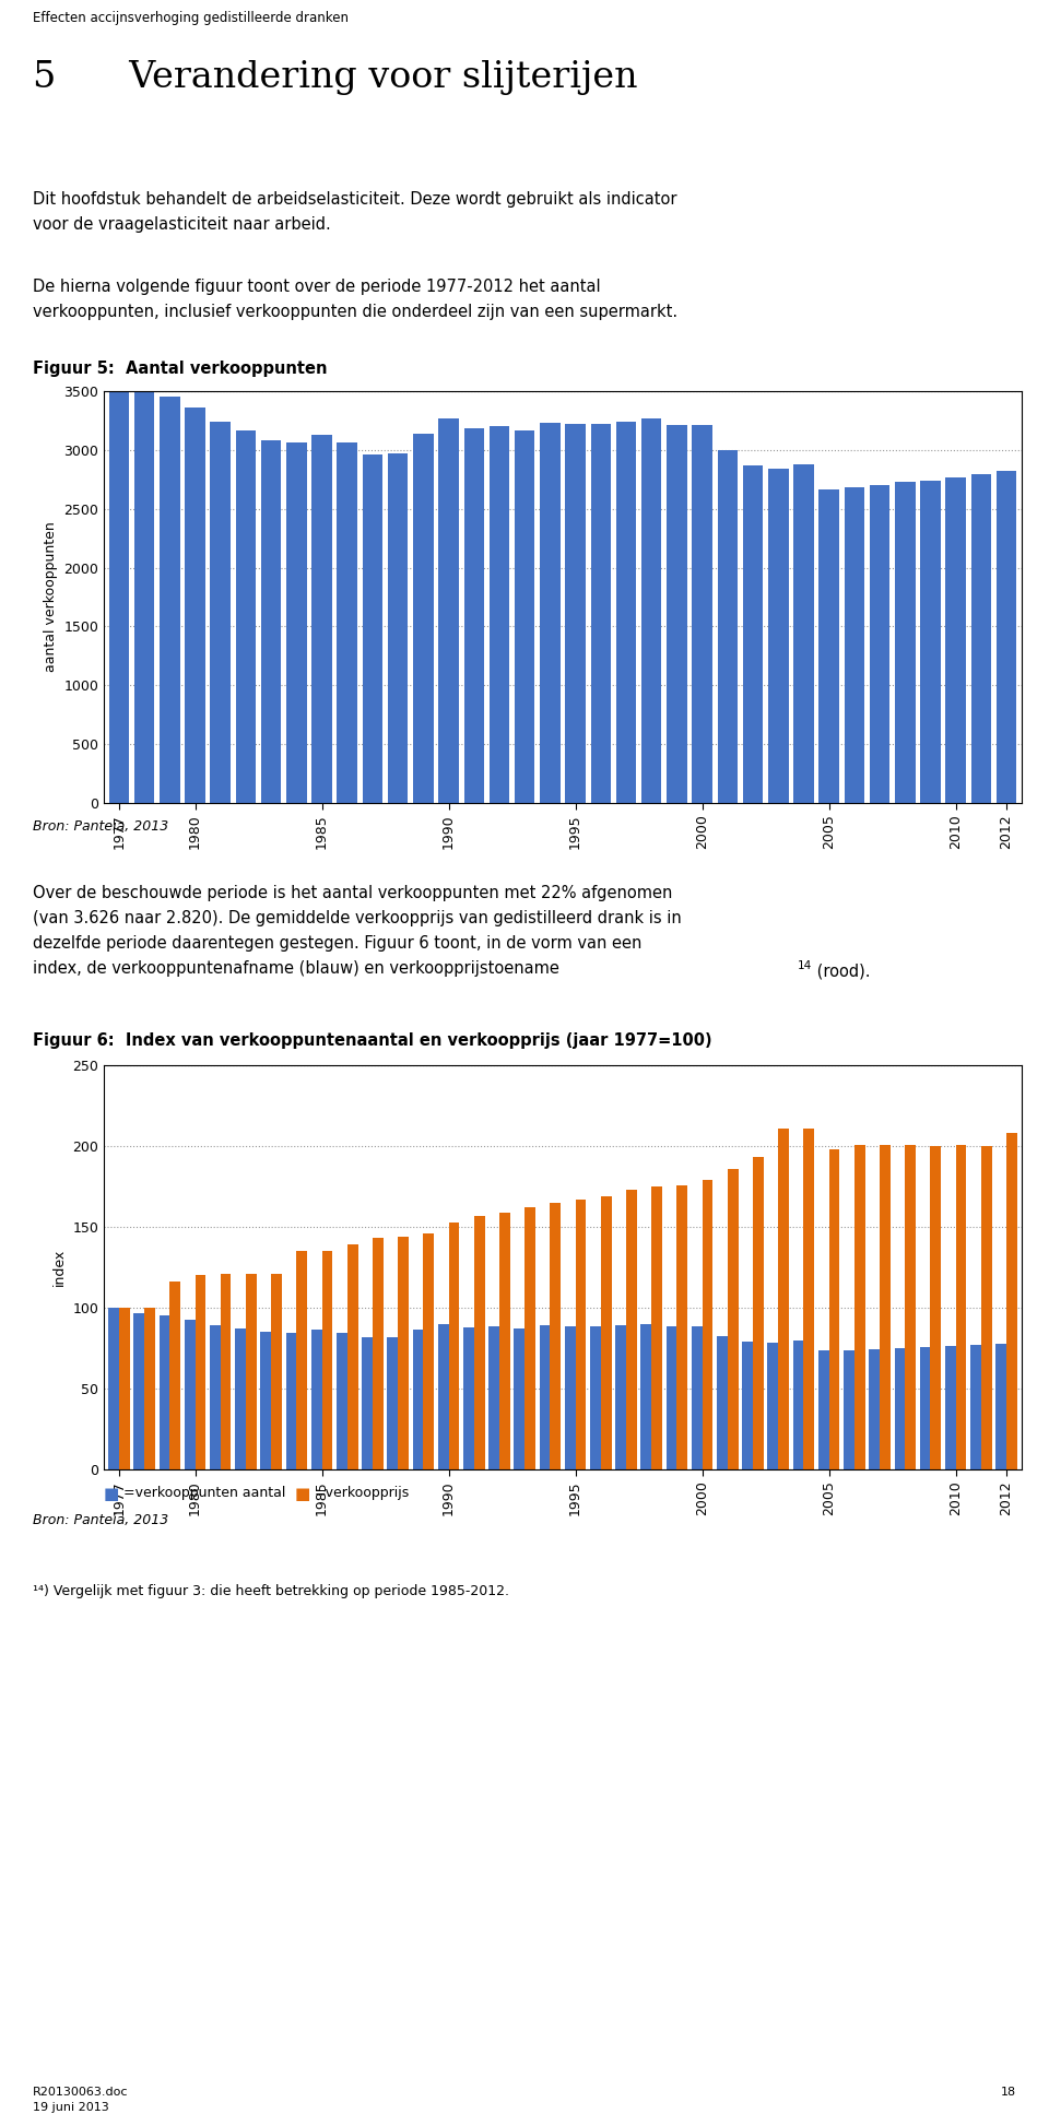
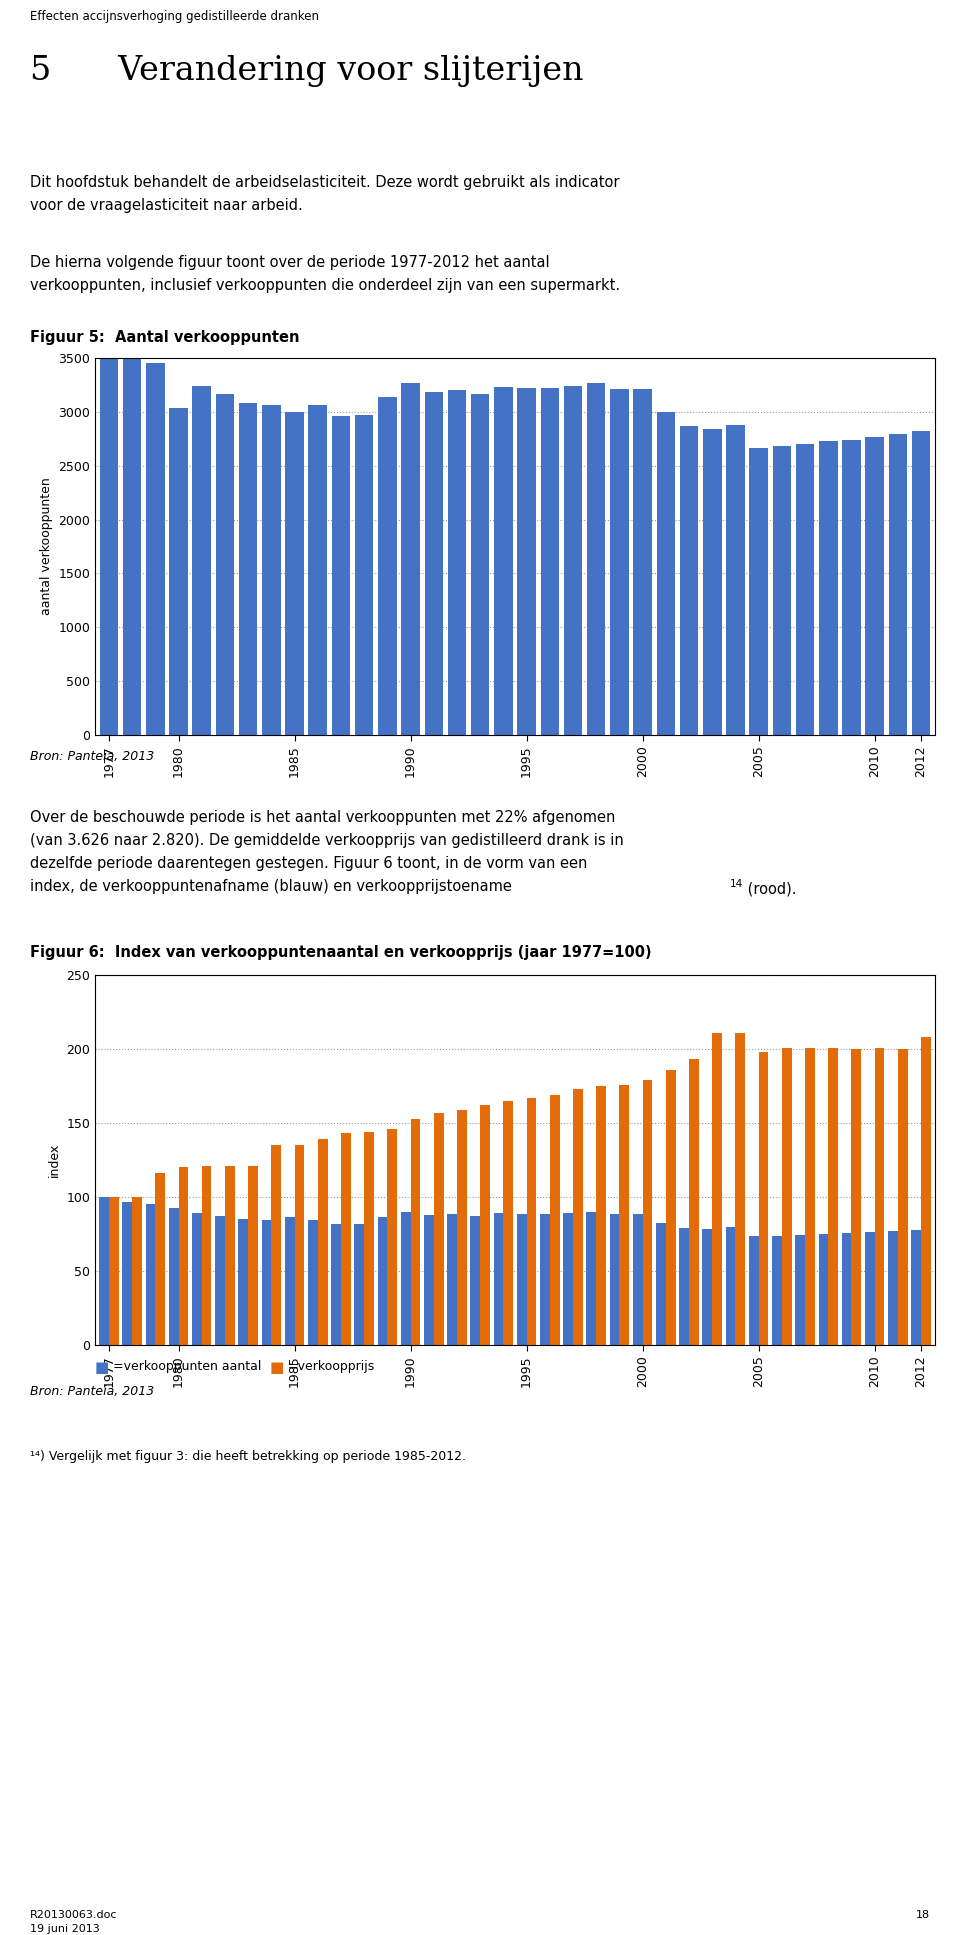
1980: 3360 -> 3040
1985: 3130 -> 3000
